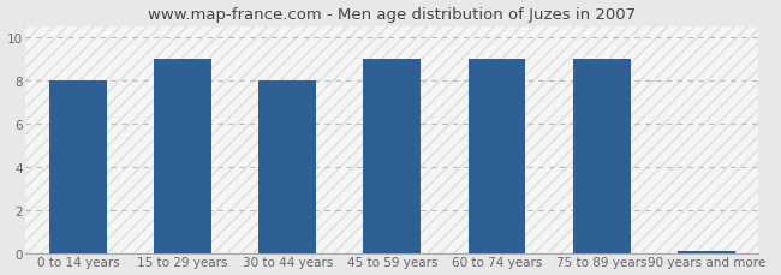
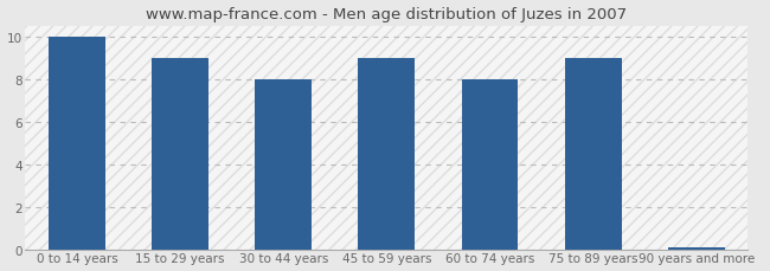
0 to 14 years: 8.0 -> 10.0
60 to 74 years: 9.0 -> 8.0
